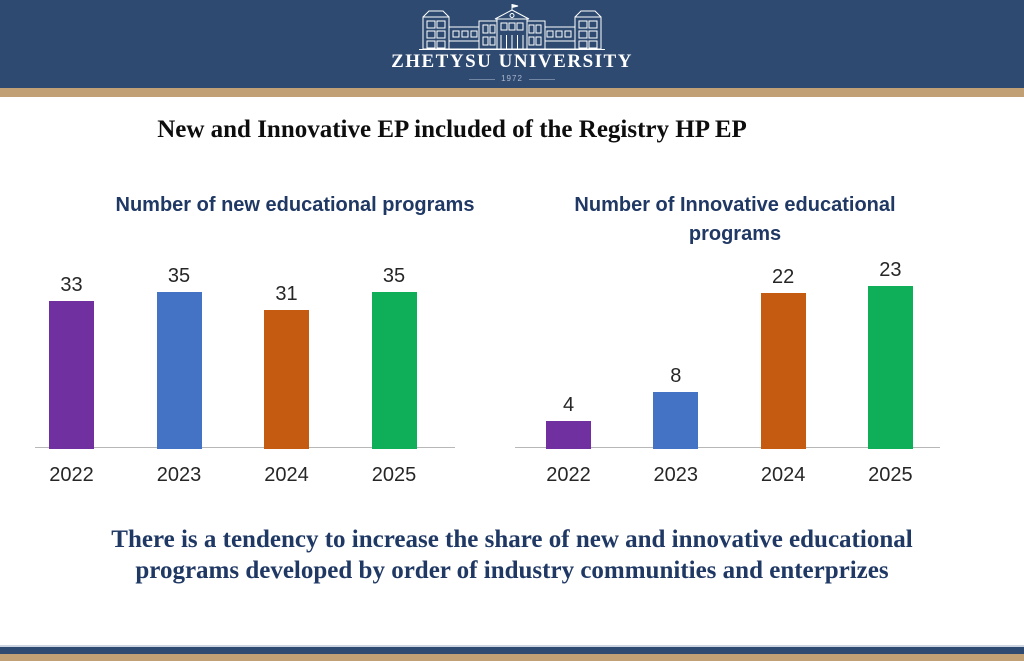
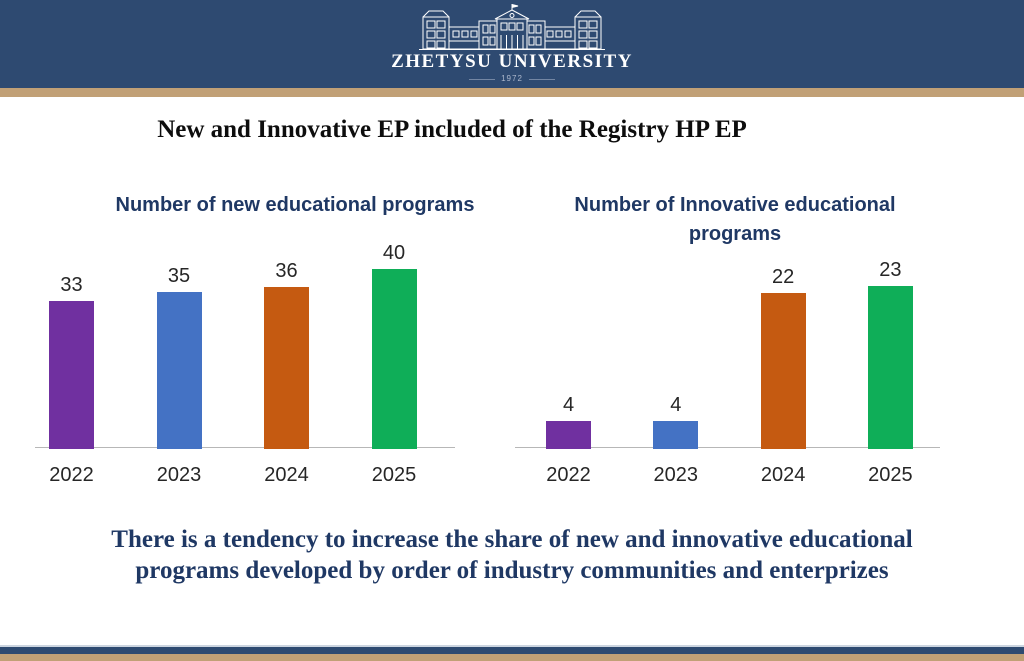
Number of new educational programs/2024: 31 -> 36
Number of new educational programs/2025: 35 -> 40
Number of Innovative educational programs/2023: 8 -> 4
